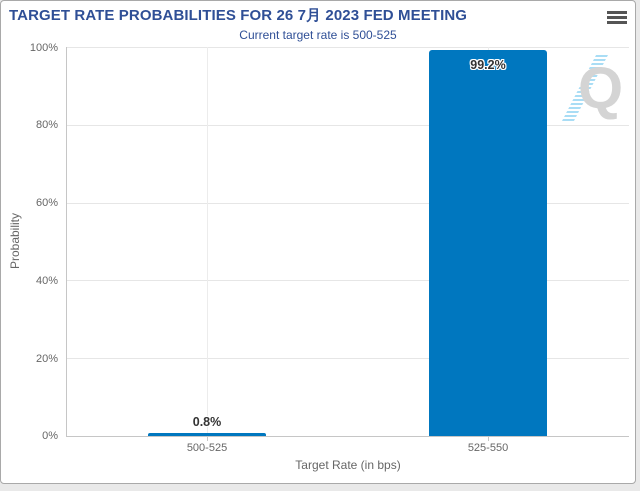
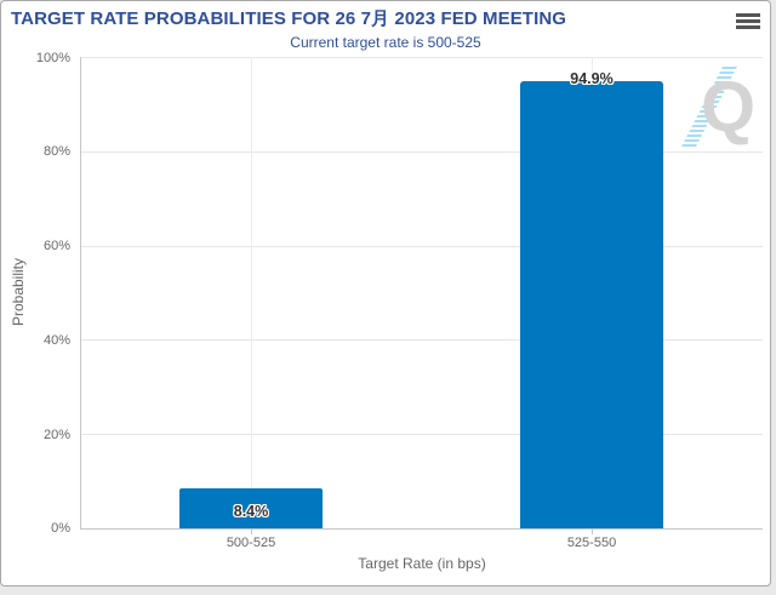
500-525: 0.8% -> 8.4%
525-550: 99.2% -> 94.9%
